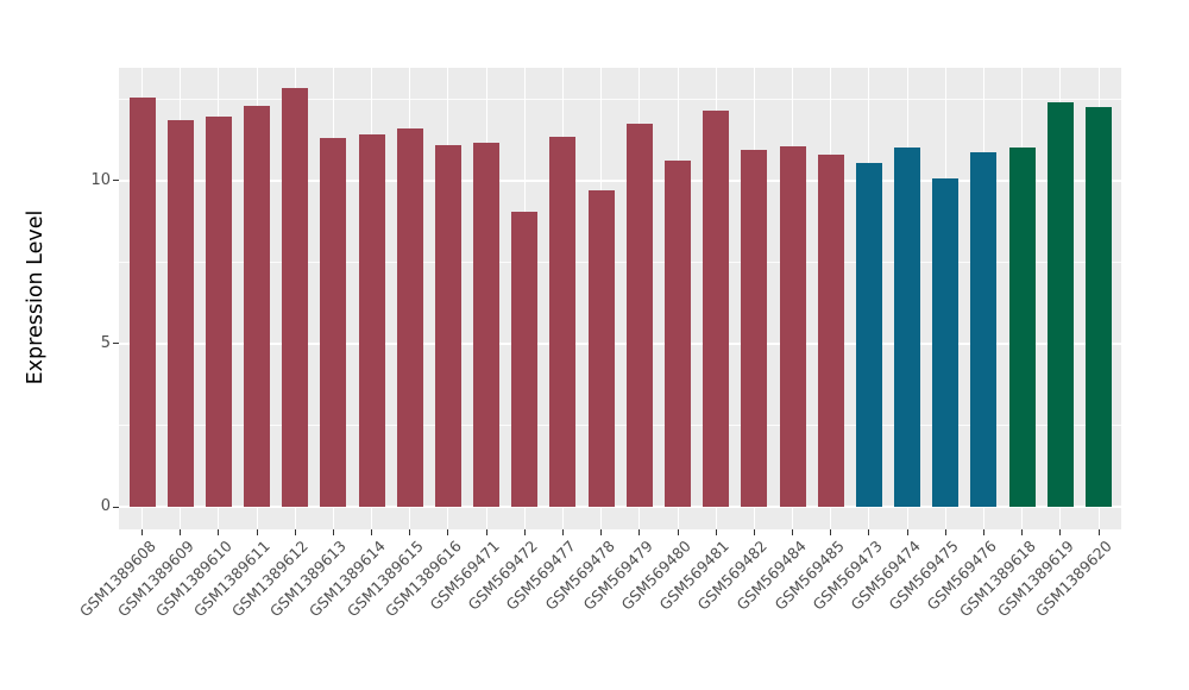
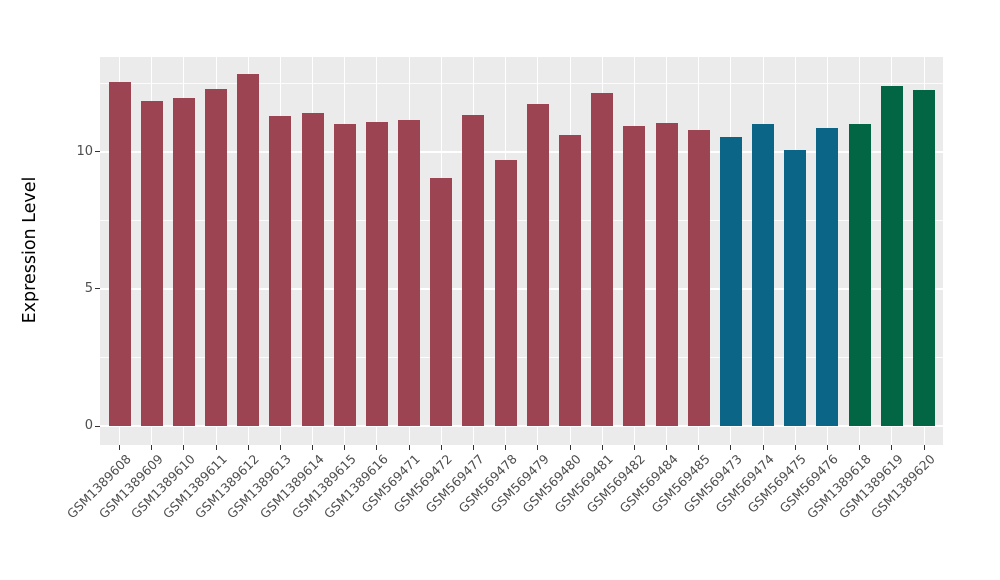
GSM1389615: 11.6 -> 11.0
